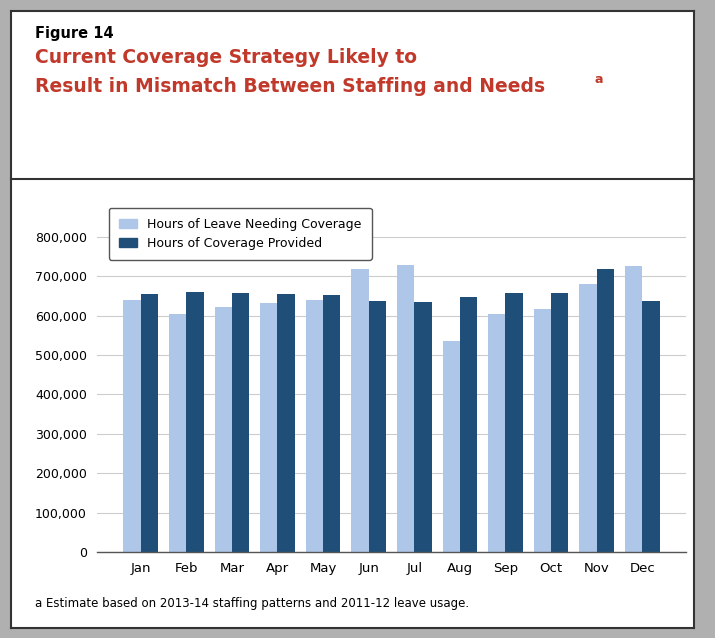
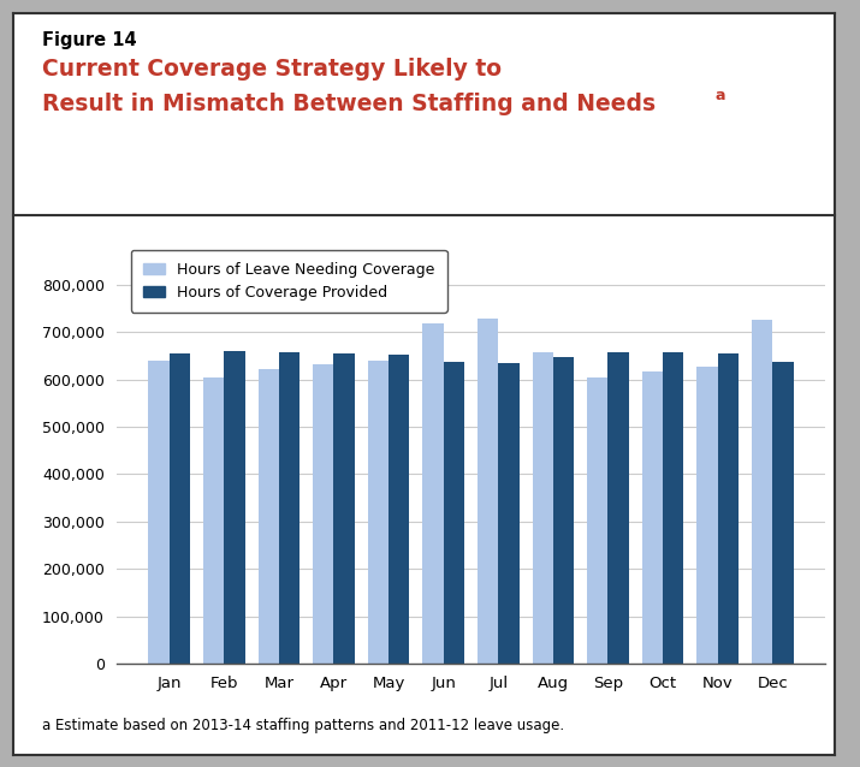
Hours of Leave Needing Coverage/Aug: 535,000 -> 657,000
Hours of Leave Needing Coverage/Nov: 680,000 -> 627,000
Hours of Coverage Provided/Nov: 720,000 -> 655,000
